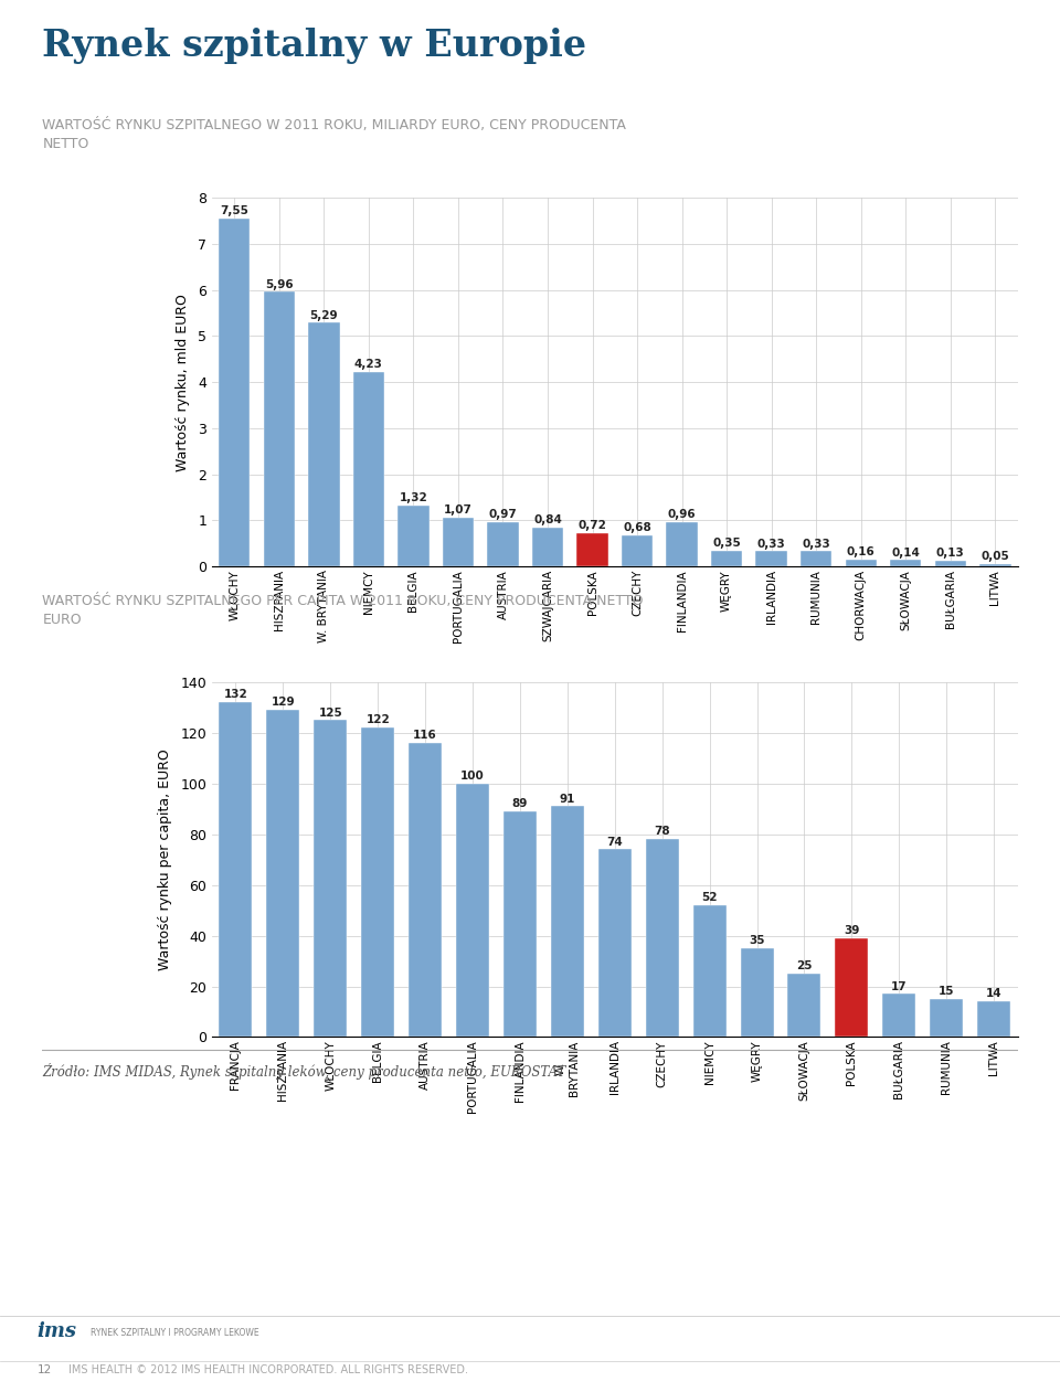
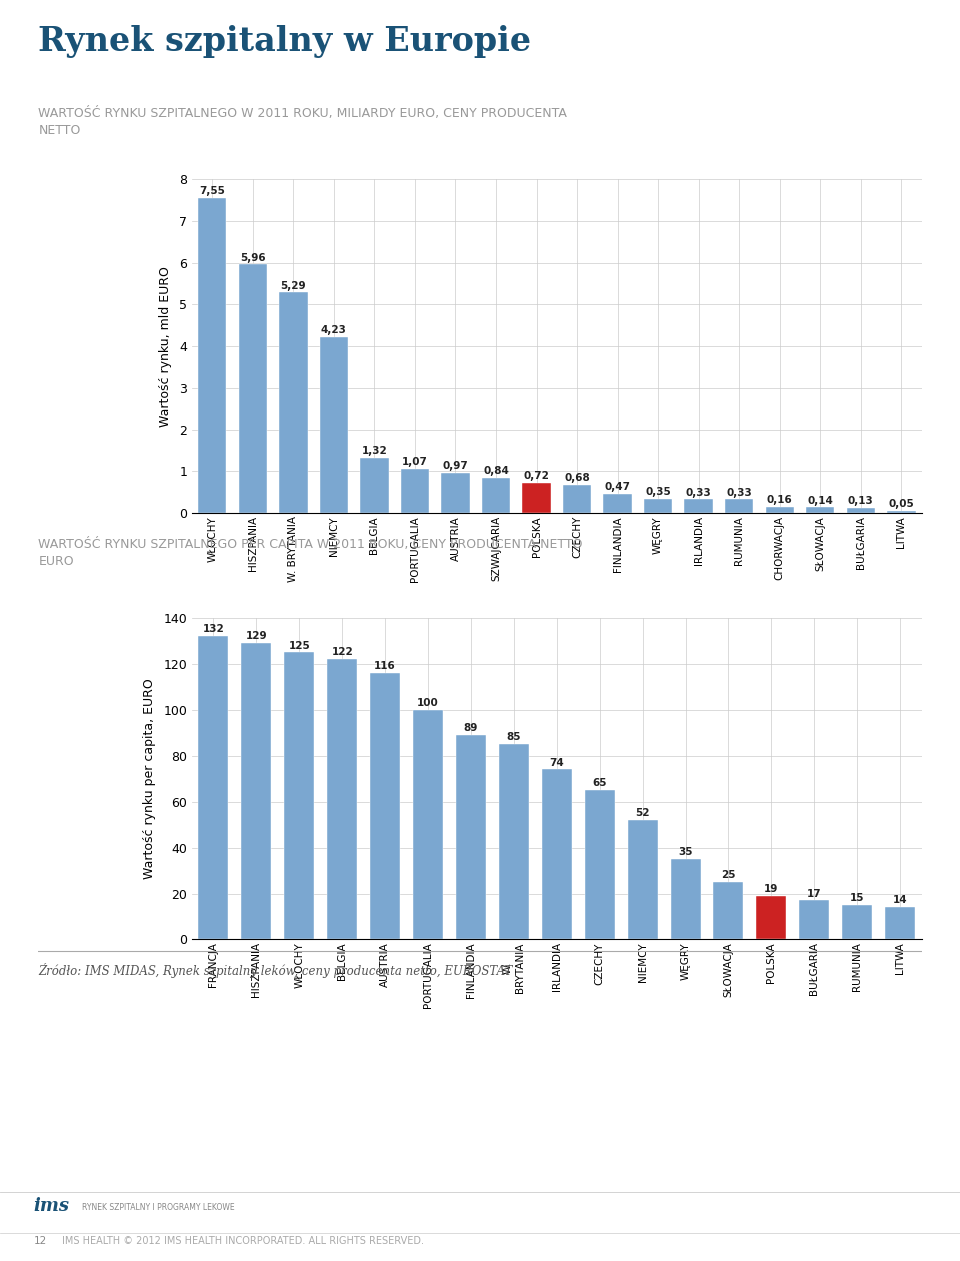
FINLANDIA: 0,96 -> 0,47
W. BRYTANIA: 91 -> 85
CZECHY: 78 -> 65
POLSKA: 39 -> 19
